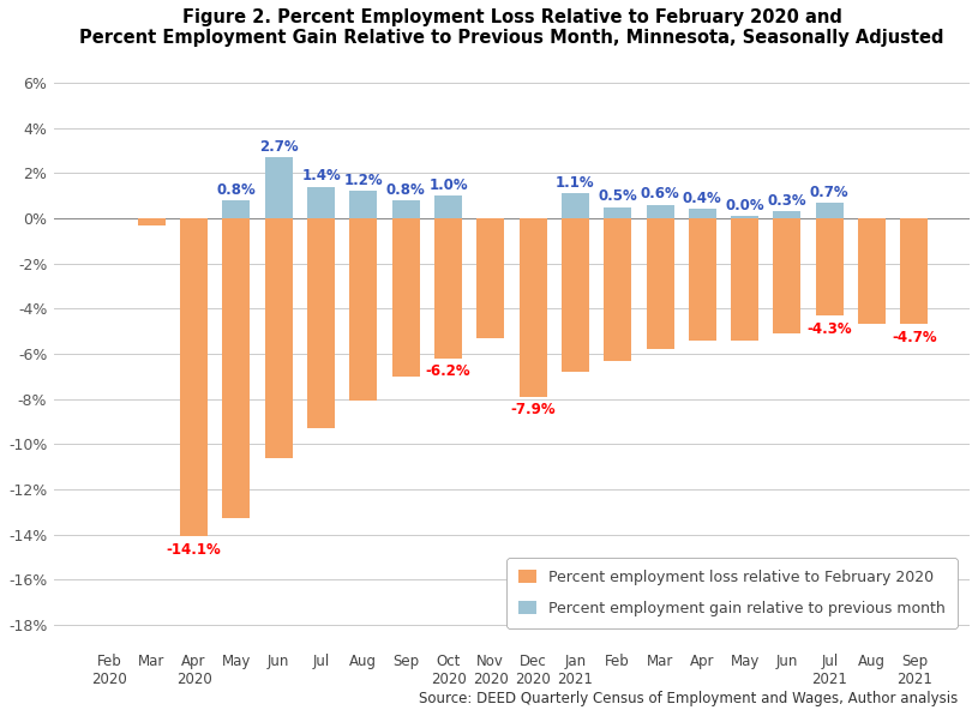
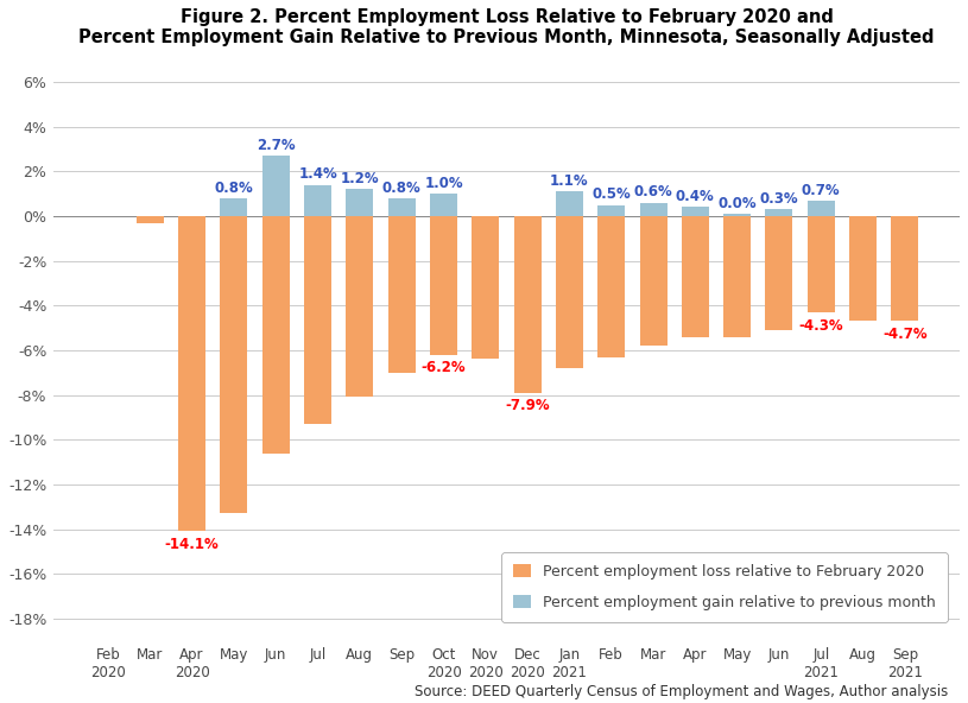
Percent employment loss relative to February 2020/Nov 2020: -5.3% -> -6.4%
